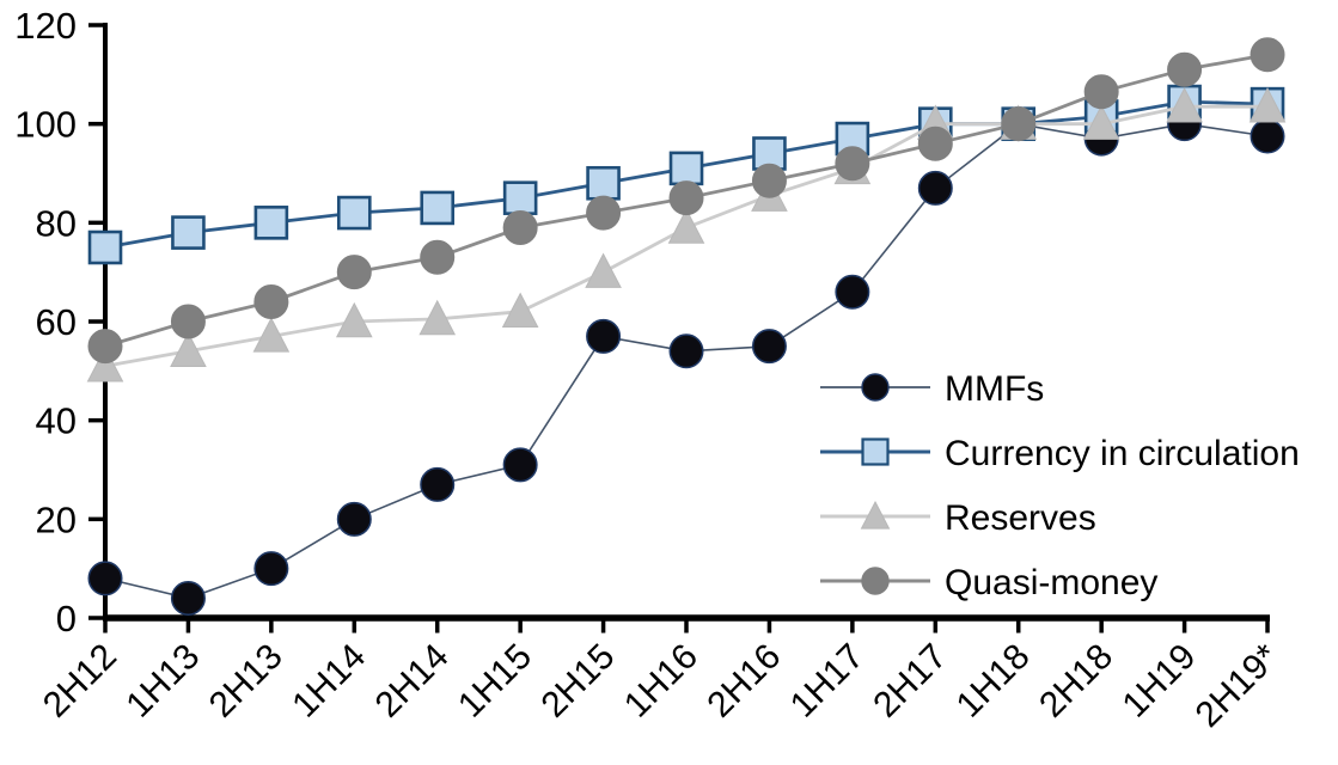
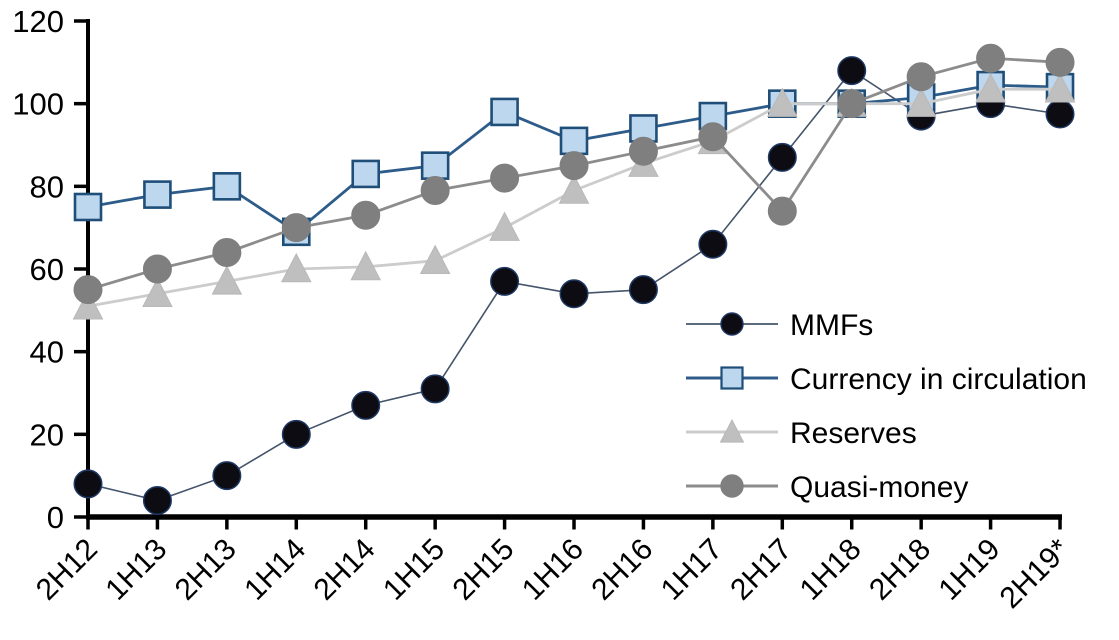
Currency in circulation/1H14: 82 -> 69
Currency in circulation/2H15: 88 -> 98
Quasi-money/2H17: 96 -> 74
MMFs/1H18: 100 -> 108
Quasi-money/2H19*: 114 -> 110
